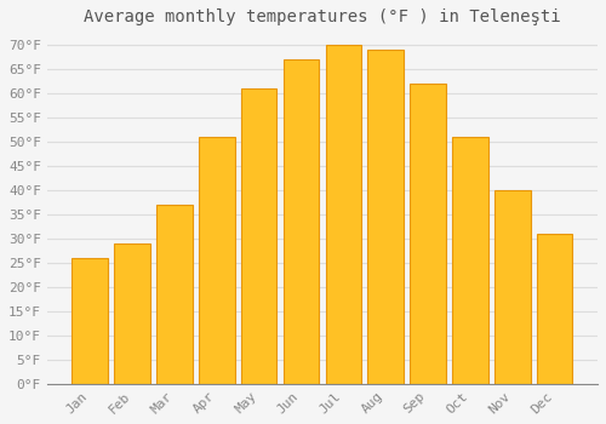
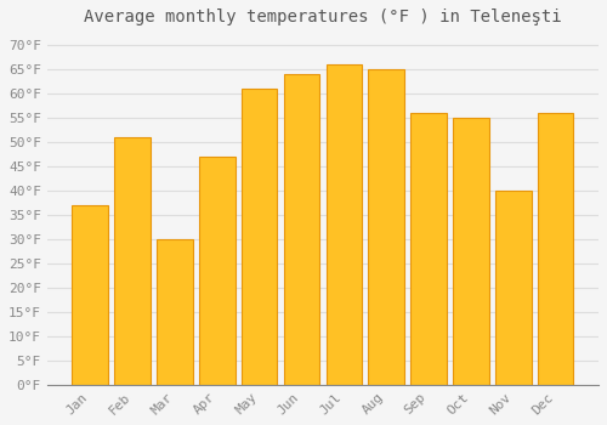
Jan: 26°F -> 37°F
Feb: 29°F -> 51°F
Mar: 37°F -> 30°F
Apr: 51°F -> 47°F
Jun: 67°F -> 64°F
Jul: 70°F -> 66°F
Aug: 69°F -> 65°F
Sep: 62°F -> 56°F
Oct: 51°F -> 55°F
Dec: 31°F -> 56°F
